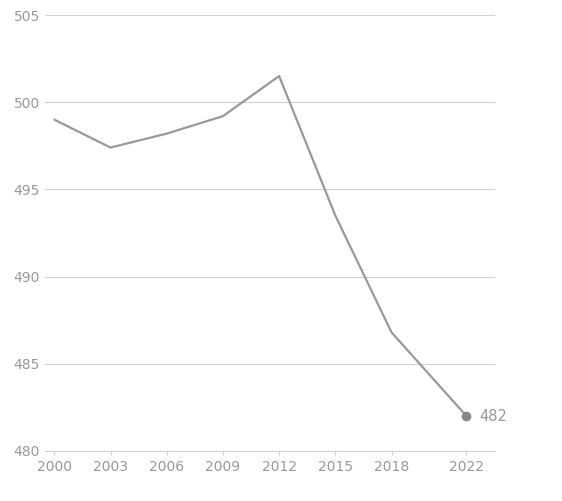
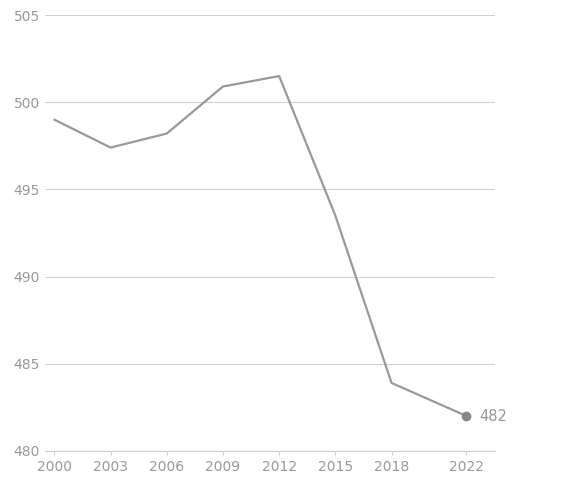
2009: 499.2 -> 500.9
2018: 486.8 -> 483.9
